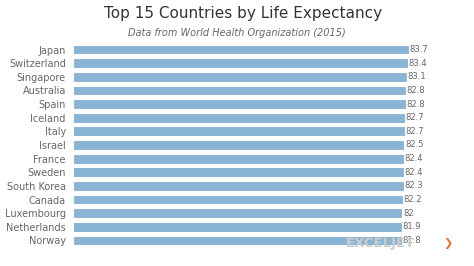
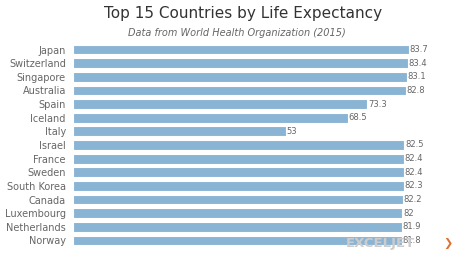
Spain: 82.8 -> 73.3
Iceland: 82.7 -> 68.5
Italy: 82.7 -> 53
